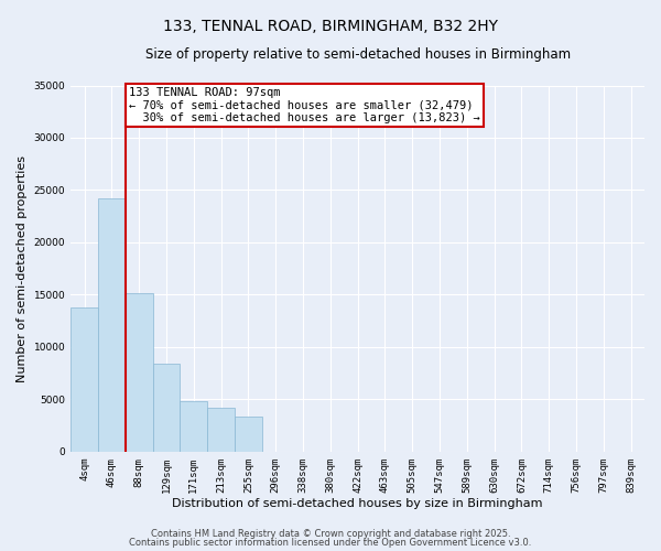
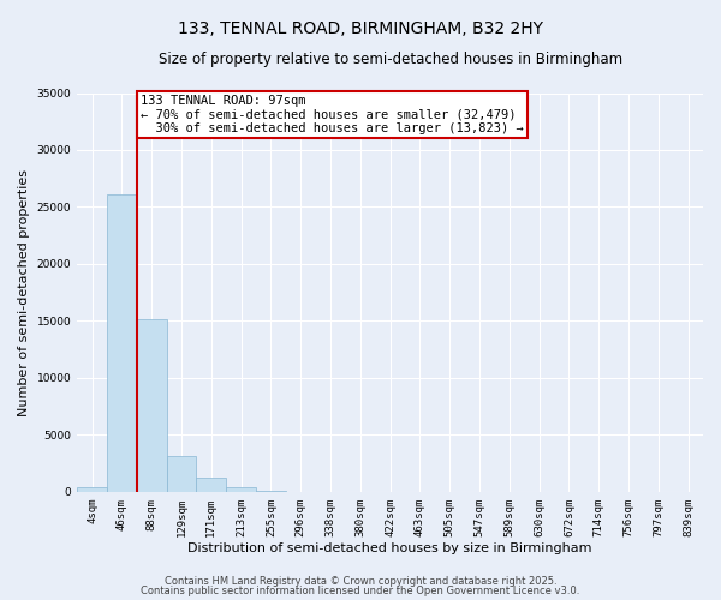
4sqm: 13800 -> 400
46sqm: 24200 -> 26100
129sqm: 8400 -> 3100
171sqm: 4800 -> 1200
213sqm: 4200 -> 400
255sqm: 3400 -> 100
